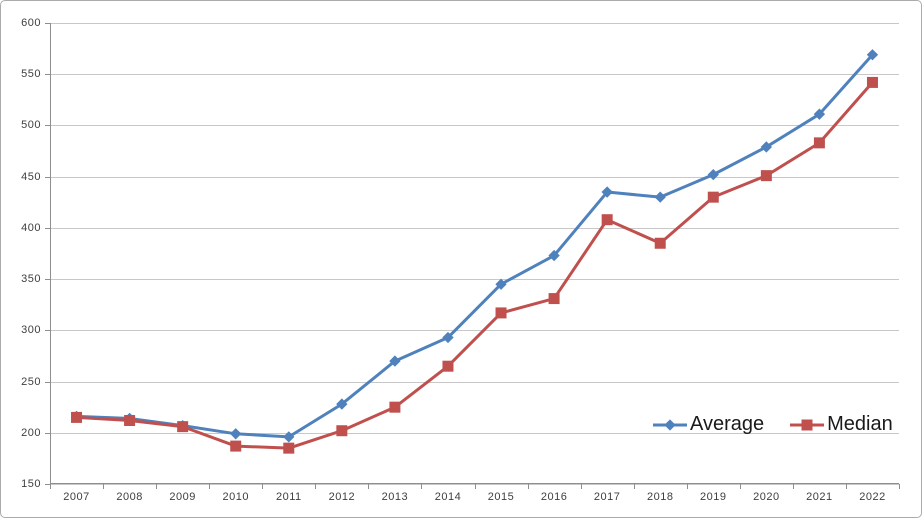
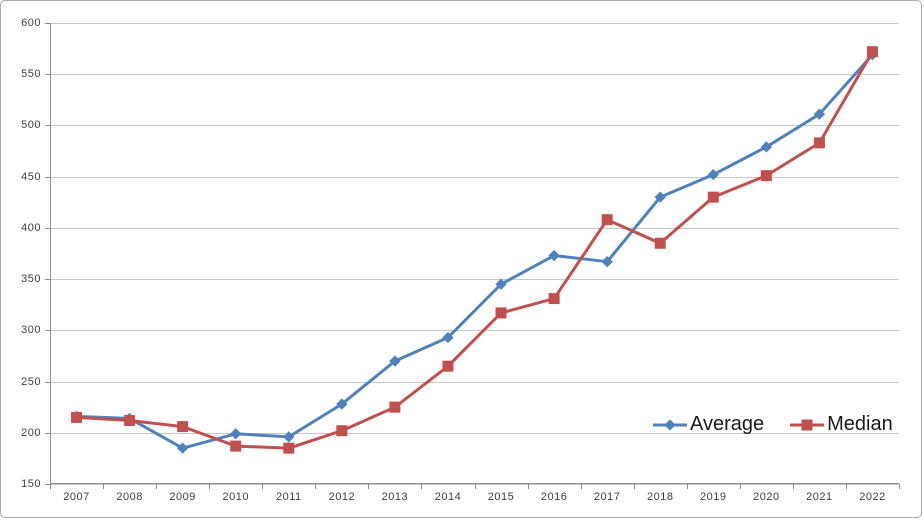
Average/2009: 207 -> 185
Average/2017: 435 -> 367
Median/2022: 542 -> 572
